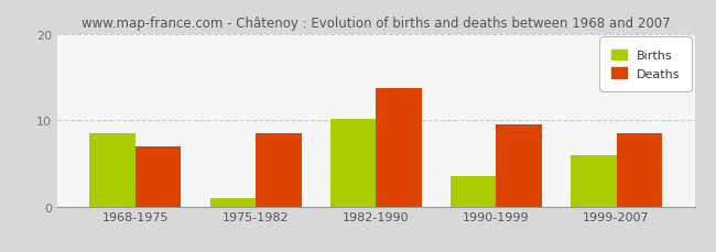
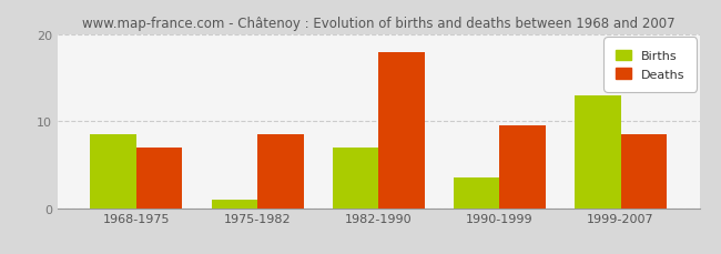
Births/1982-1990: 10.2 -> 7.0
Deaths/1982-1990: 13.8 -> 18.0
Births/1999-2007: 6.0 -> 13.0
